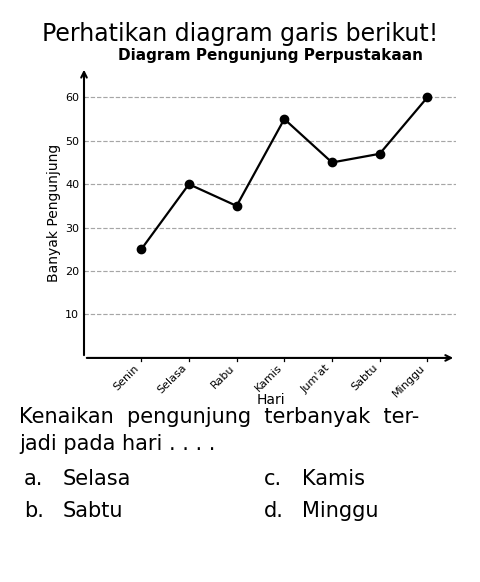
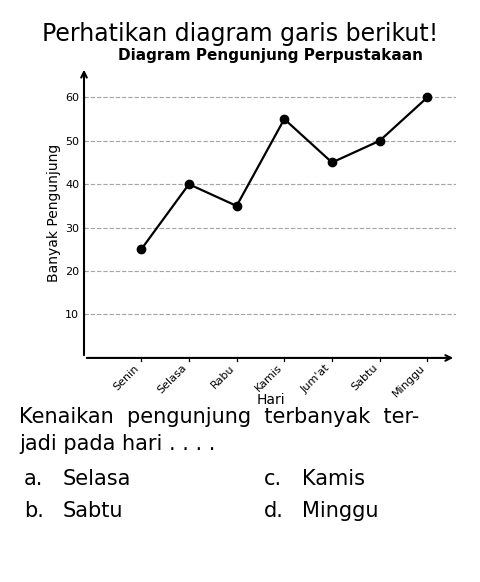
Sabtu: 47 -> 50
